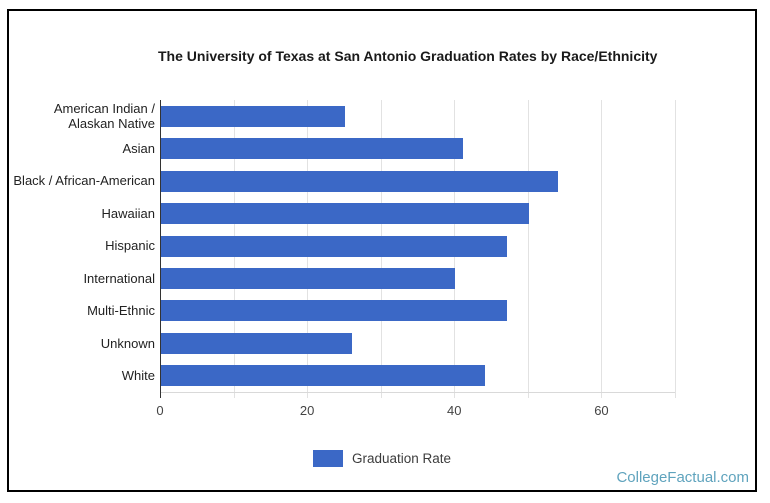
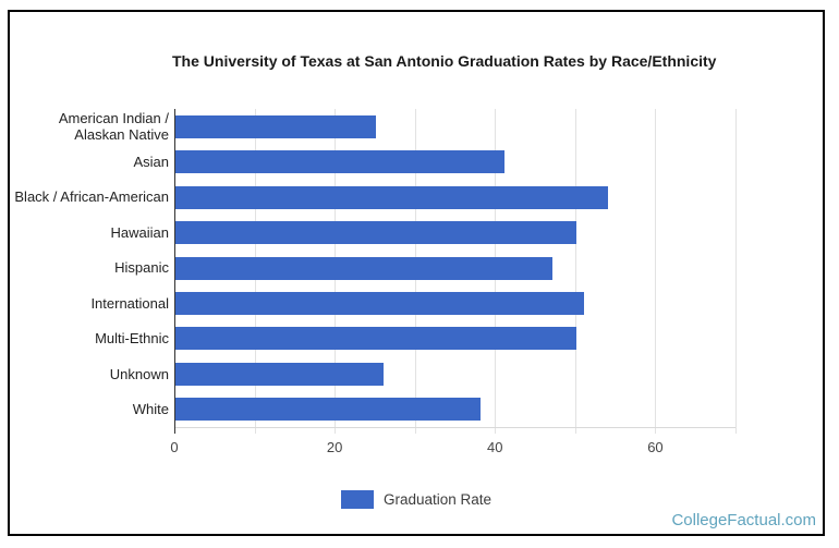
International: 40 -> 51
Multi-Ethnic: 47 -> 50
White: 44 -> 38
